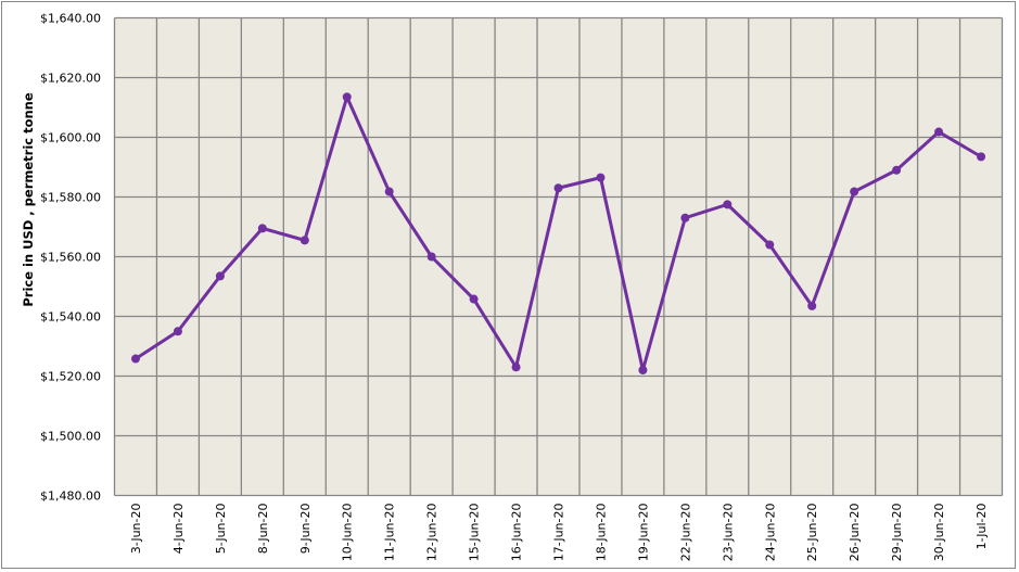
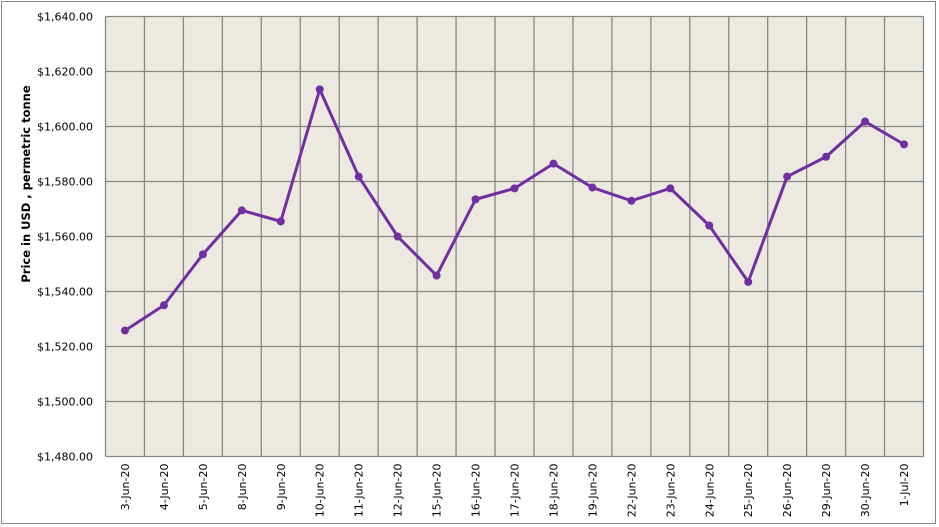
16-Jun-20: $1523 -> $1574
17-Jun-20: $1583 -> $1578
19-Jun-20: $1522 -> $1578
